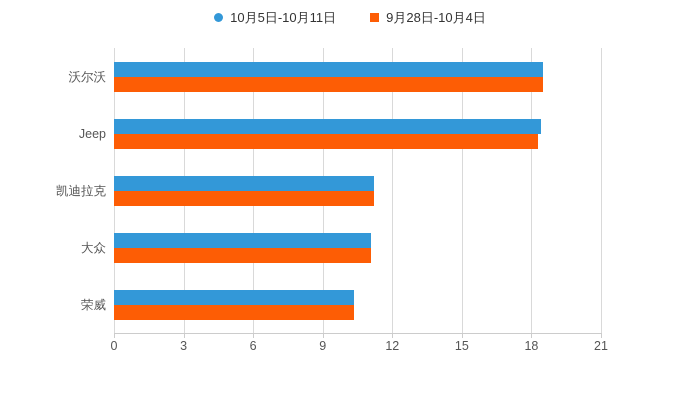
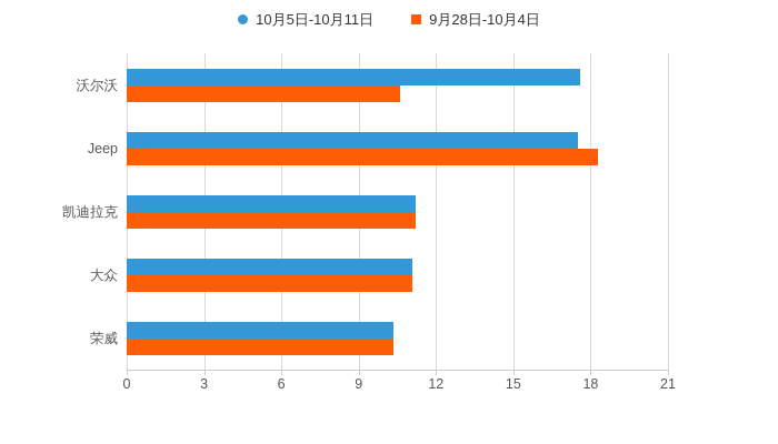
10月5日-10月11日/沃尔沃: 18.5 -> 17.6
9月28日-10月4日/沃尔沃: 18.5 -> 10.6
10月5日-10月11日/Jeep: 18.4 -> 17.5
